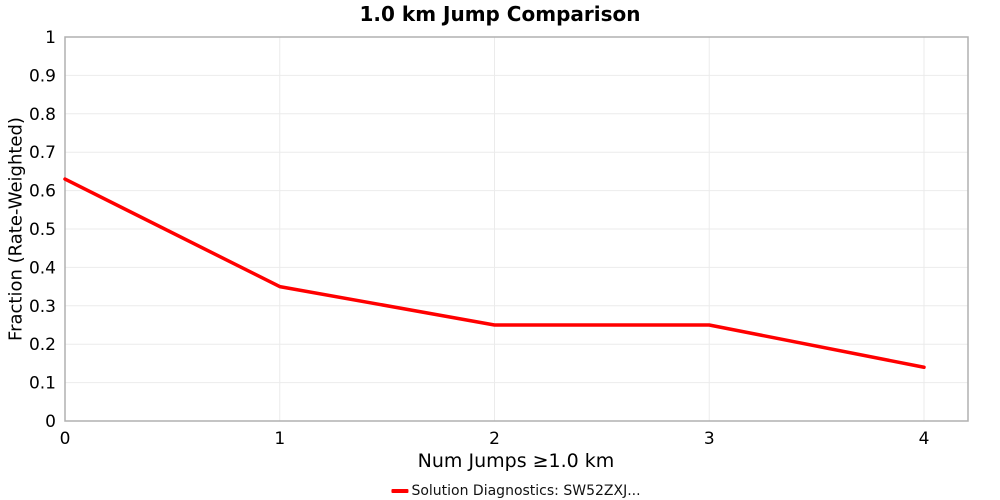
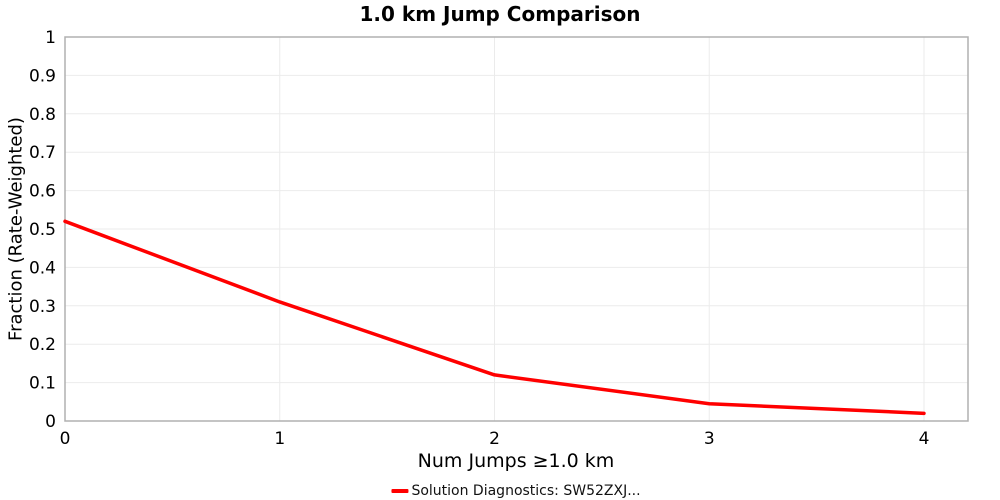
0: 0.63 -> 0.52
1: 0.35 -> 0.31
2: 0.25 -> 0.12
3: 0.25 -> 0.04
4: 0.14 -> 0.02
